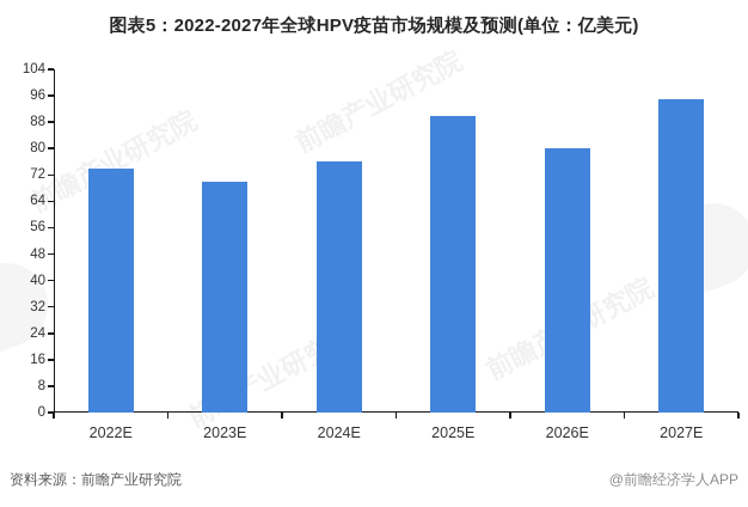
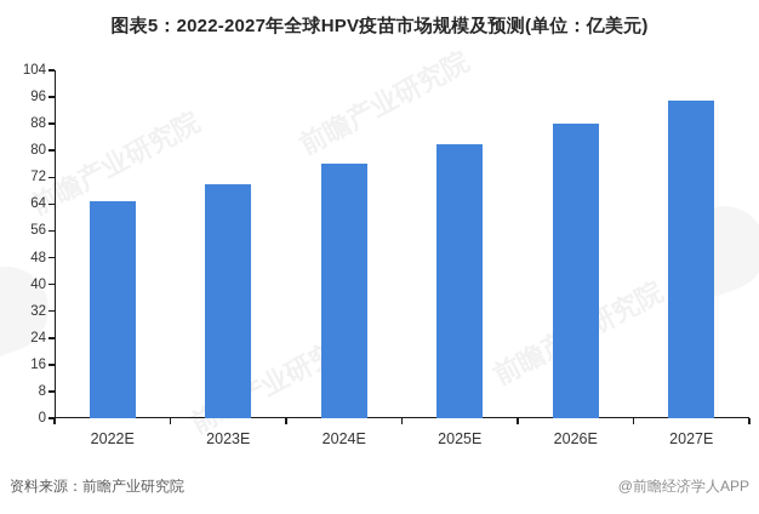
2022E: 74 -> 65
2025E: 90 -> 82
2026E: 80 -> 88
